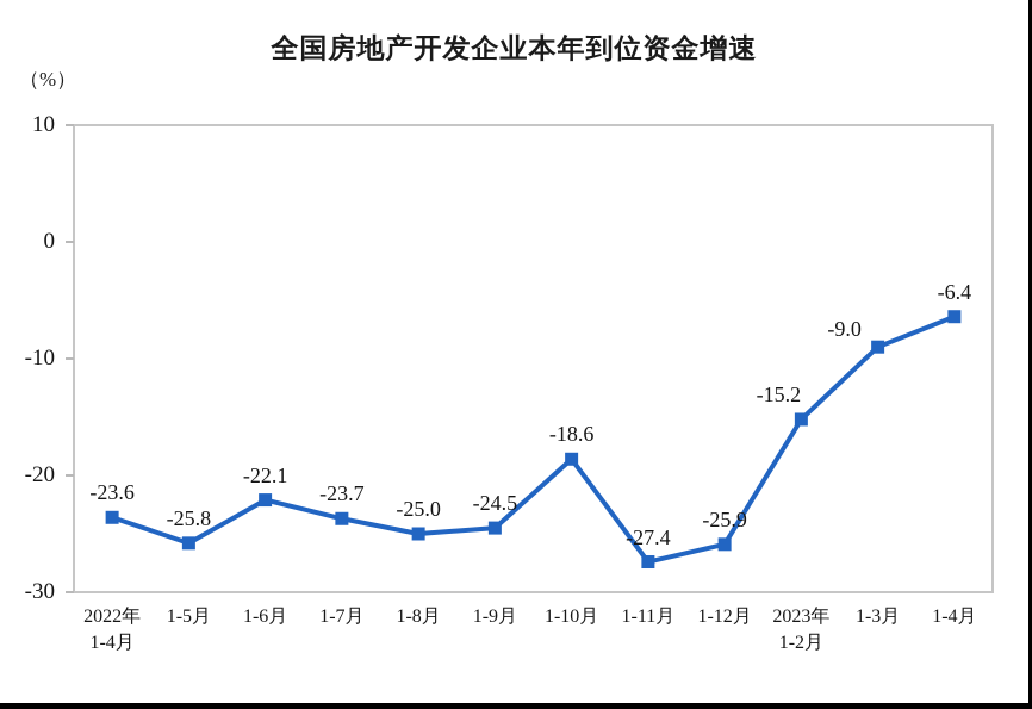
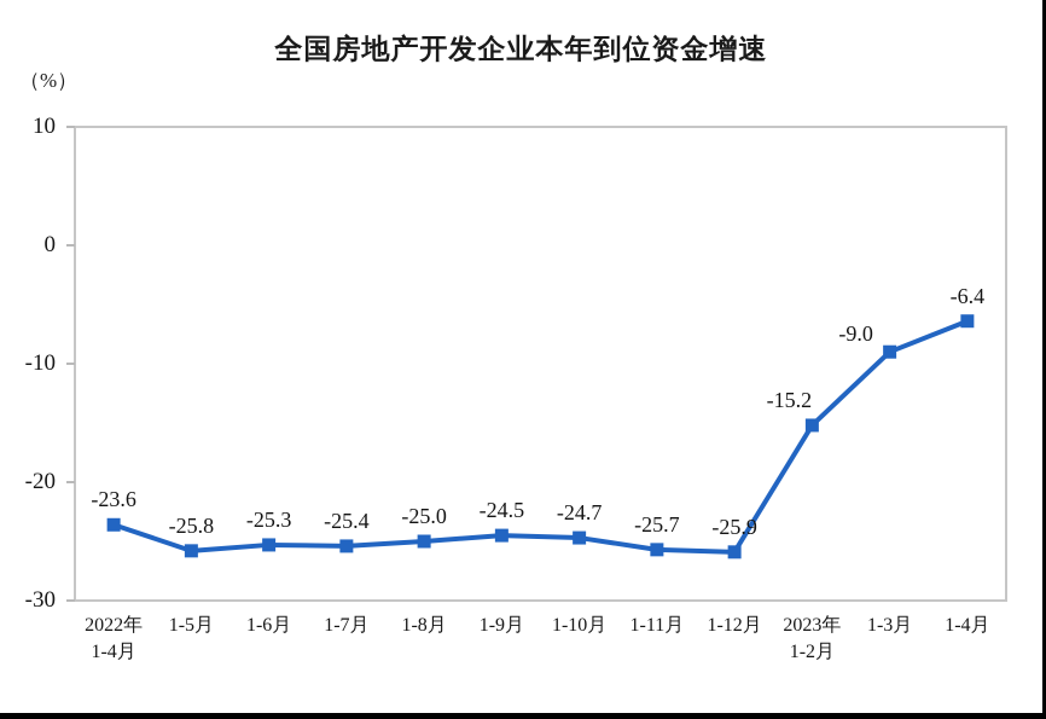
1-6月: -22.1 -> -25.3
1-7月: -23.7 -> -25.4
1-10月: -18.6 -> -24.7
1-11月: -27.4 -> -25.7
